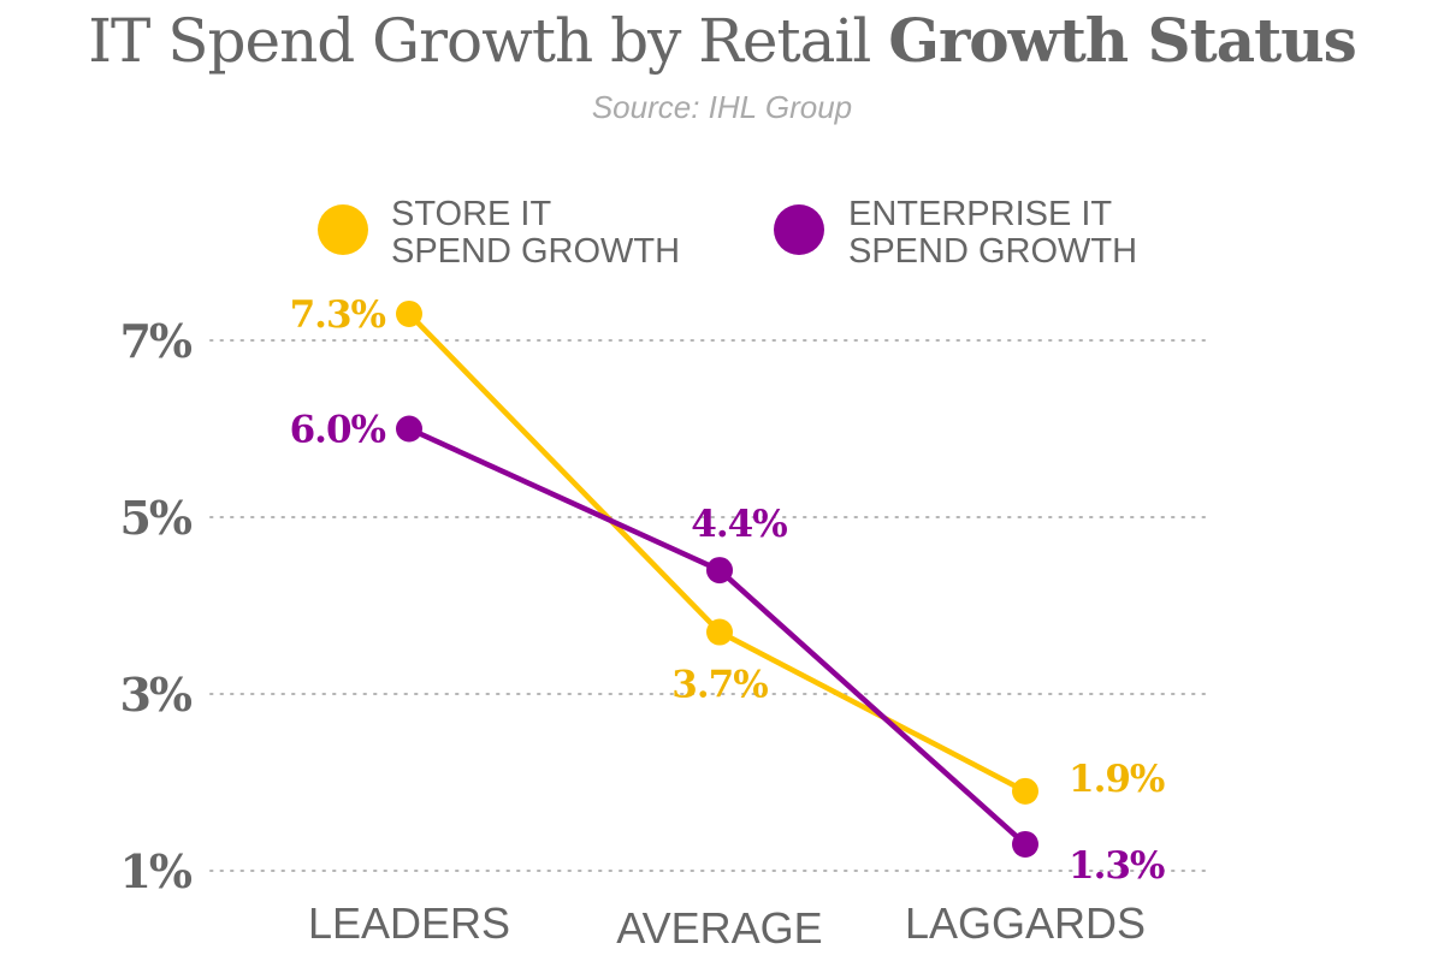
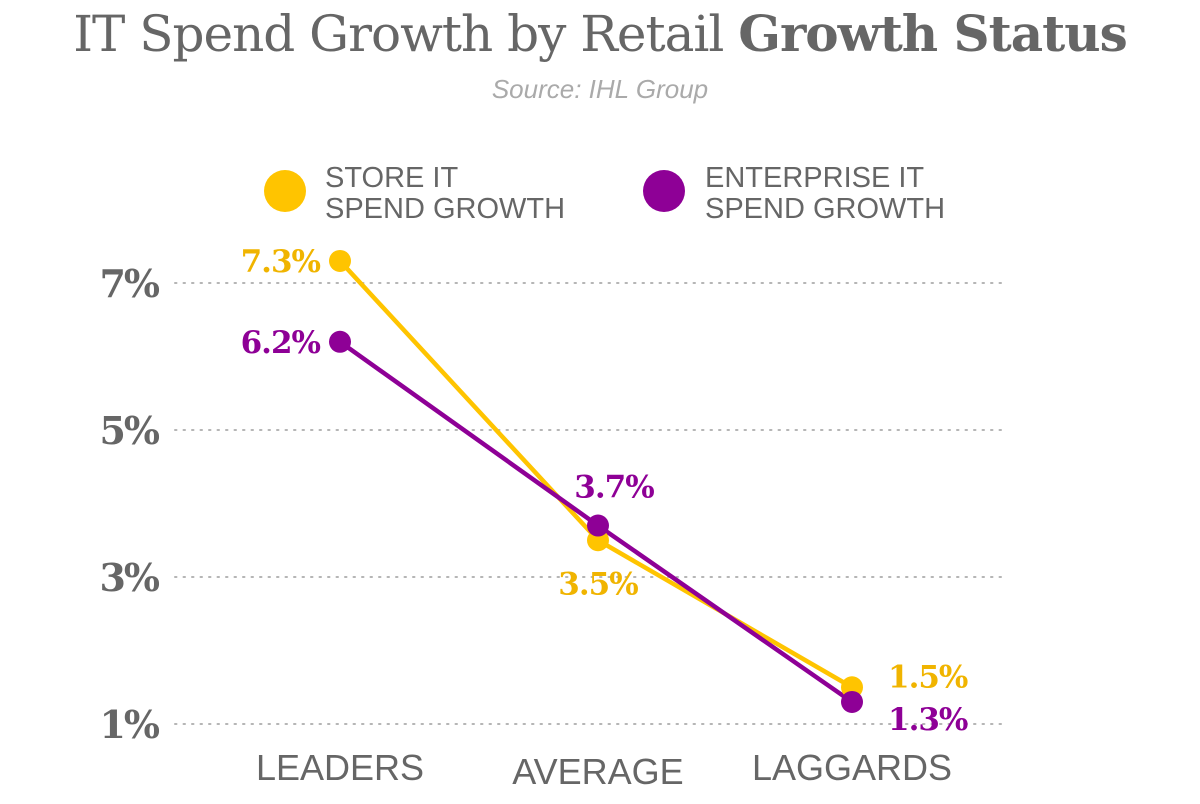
ENTERPRISE IT SPEND GROWTH/LEADERS: 6.0% -> 6.2%
STORE IT SPEND GROWTH/AVERAGE: 3.7% -> 3.5%
ENTERPRISE IT SPEND GROWTH/AVERAGE: 4.4% -> 3.7%
STORE IT SPEND GROWTH/LAGGARDS: 1.9% -> 1.5%
